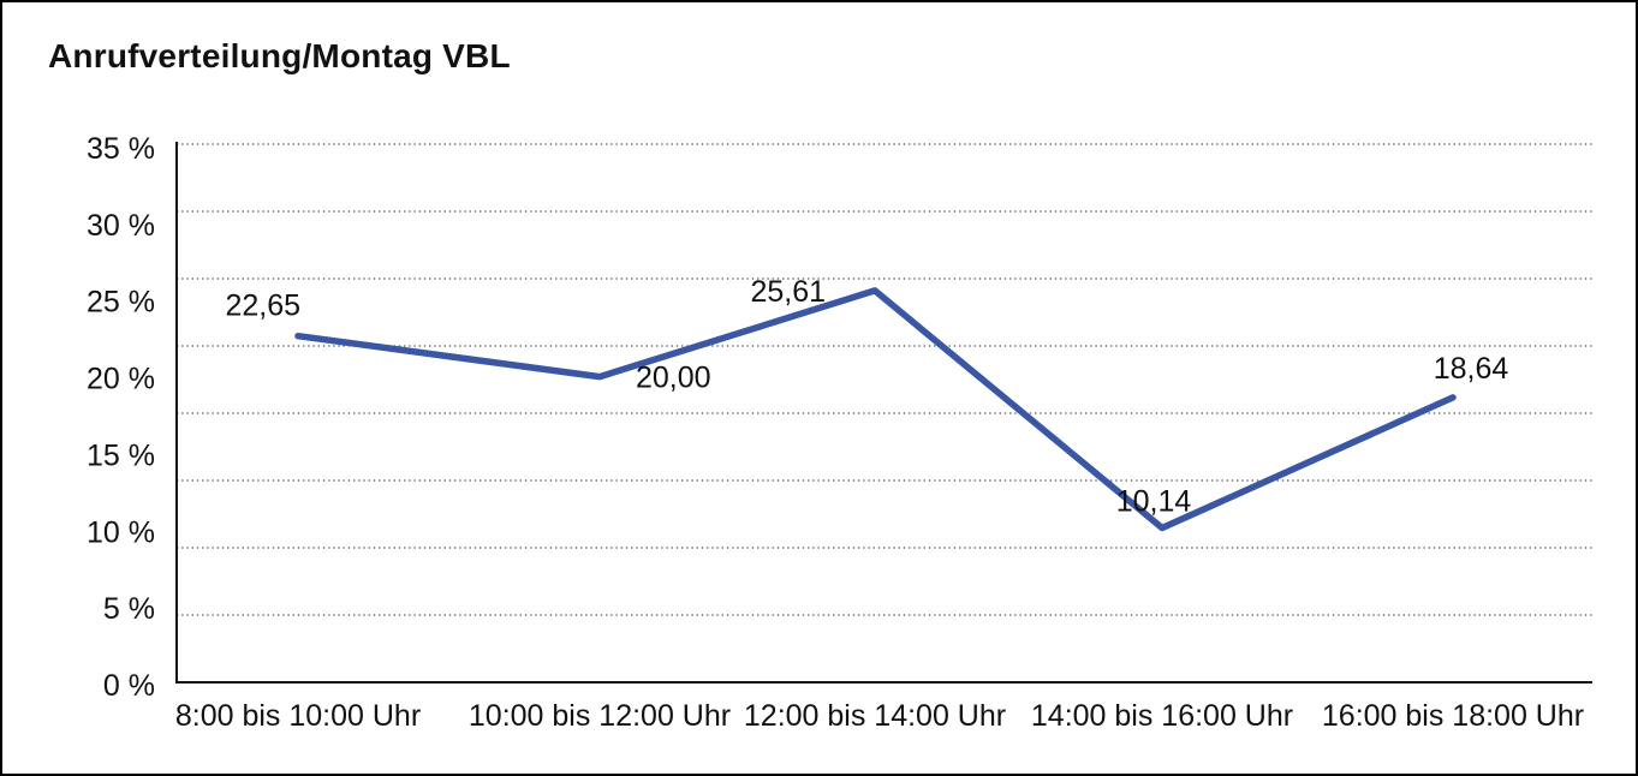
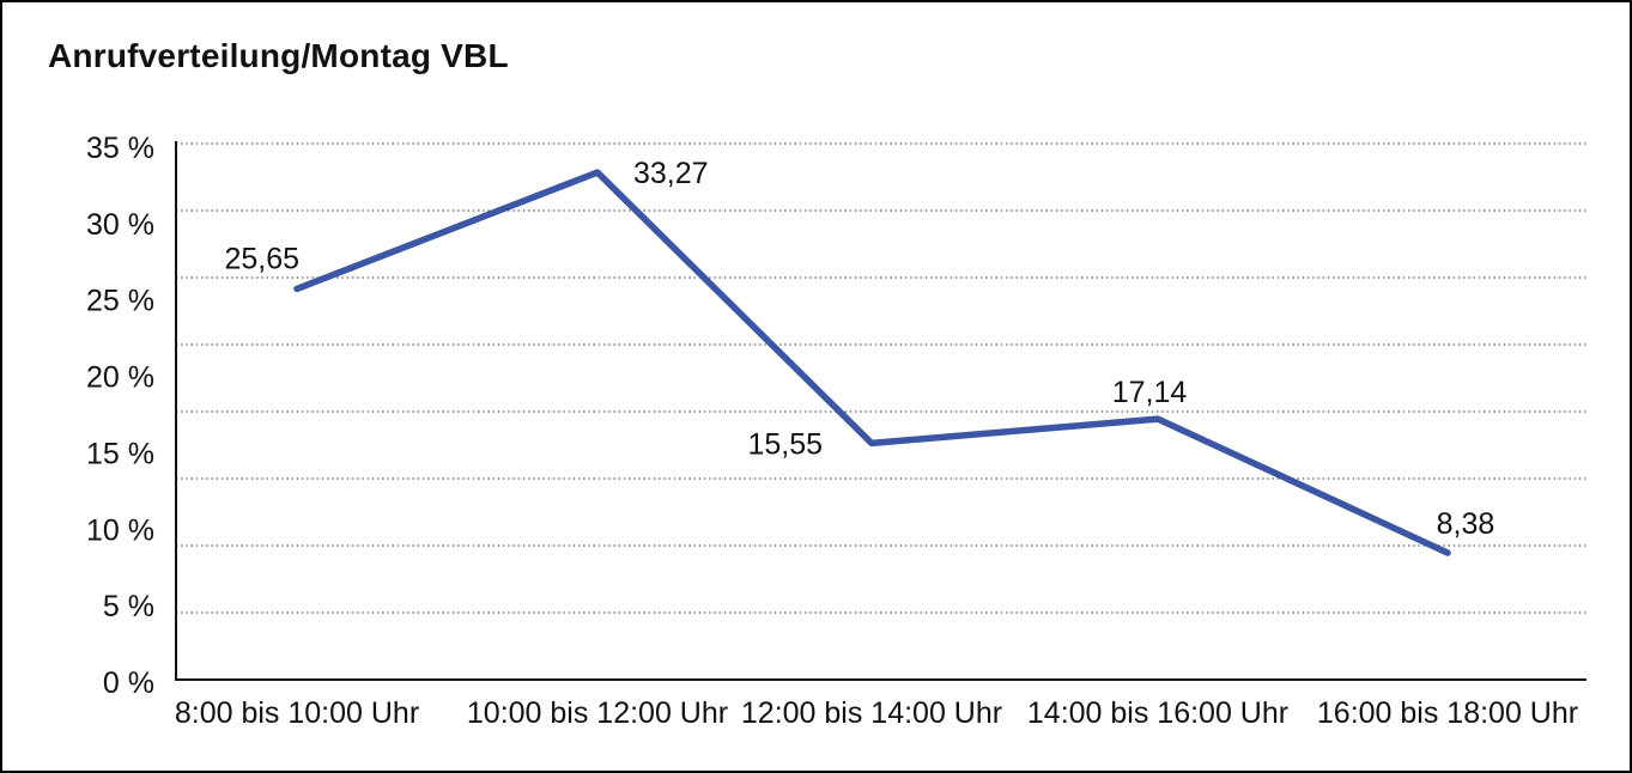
8:00 bis 10:00 Uhr: 22,65 -> 25,65
10:00 bis 12:00 Uhr: 20,00 -> 33,27
12:00 bis 14:00 Uhr: 25,61 -> 15,55
14:00 bis 16:00 Uhr: 10,14 -> 17,14
16:00 bis 18:00 Uhr: 18,64 -> 8,38
